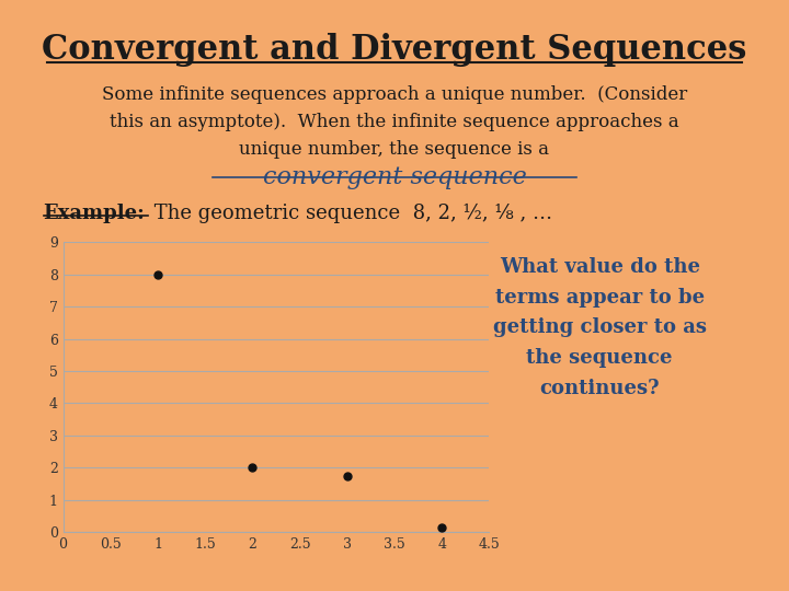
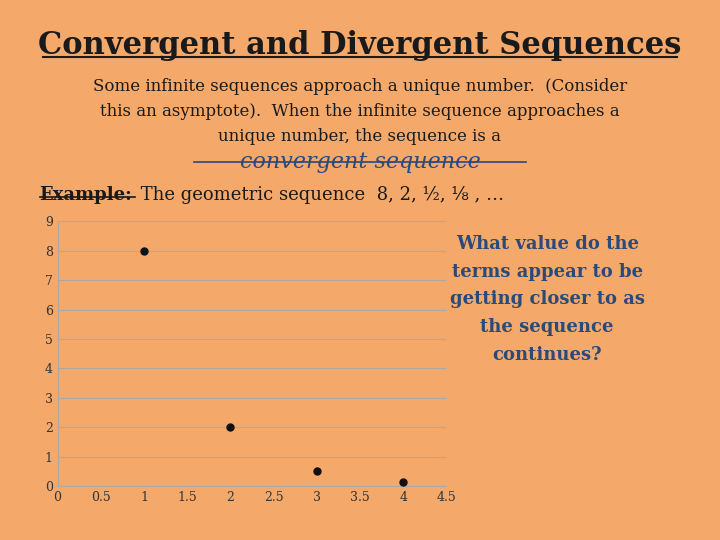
3: 1.75 -> 0.50
